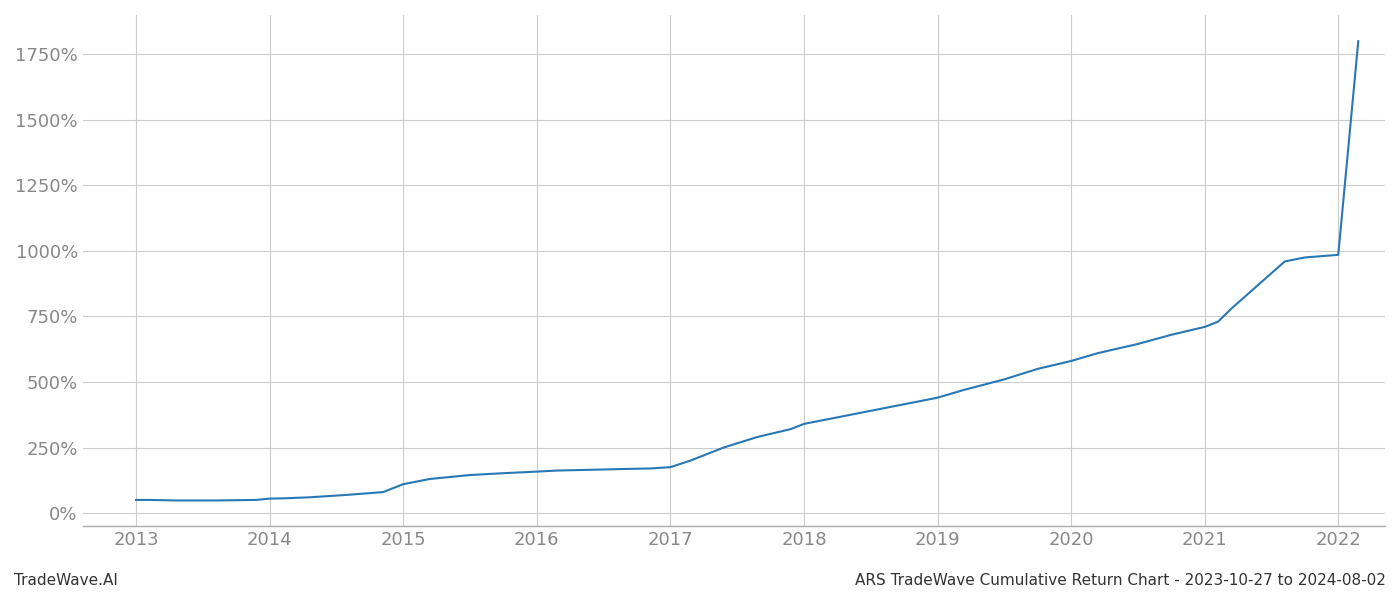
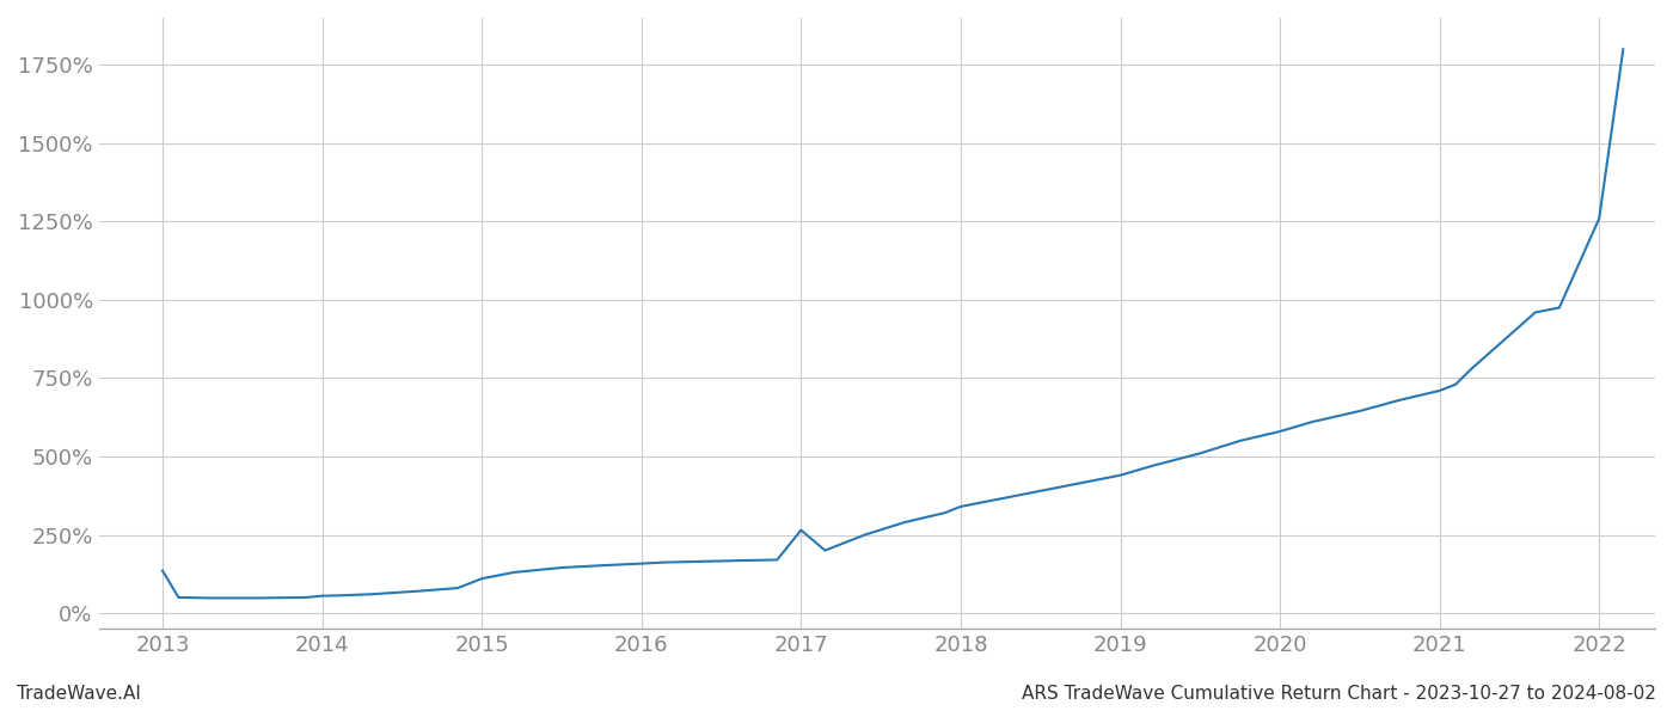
2013: 50% -> 135%
2017: 175% -> 265%
2022: 985% -> 1260%
